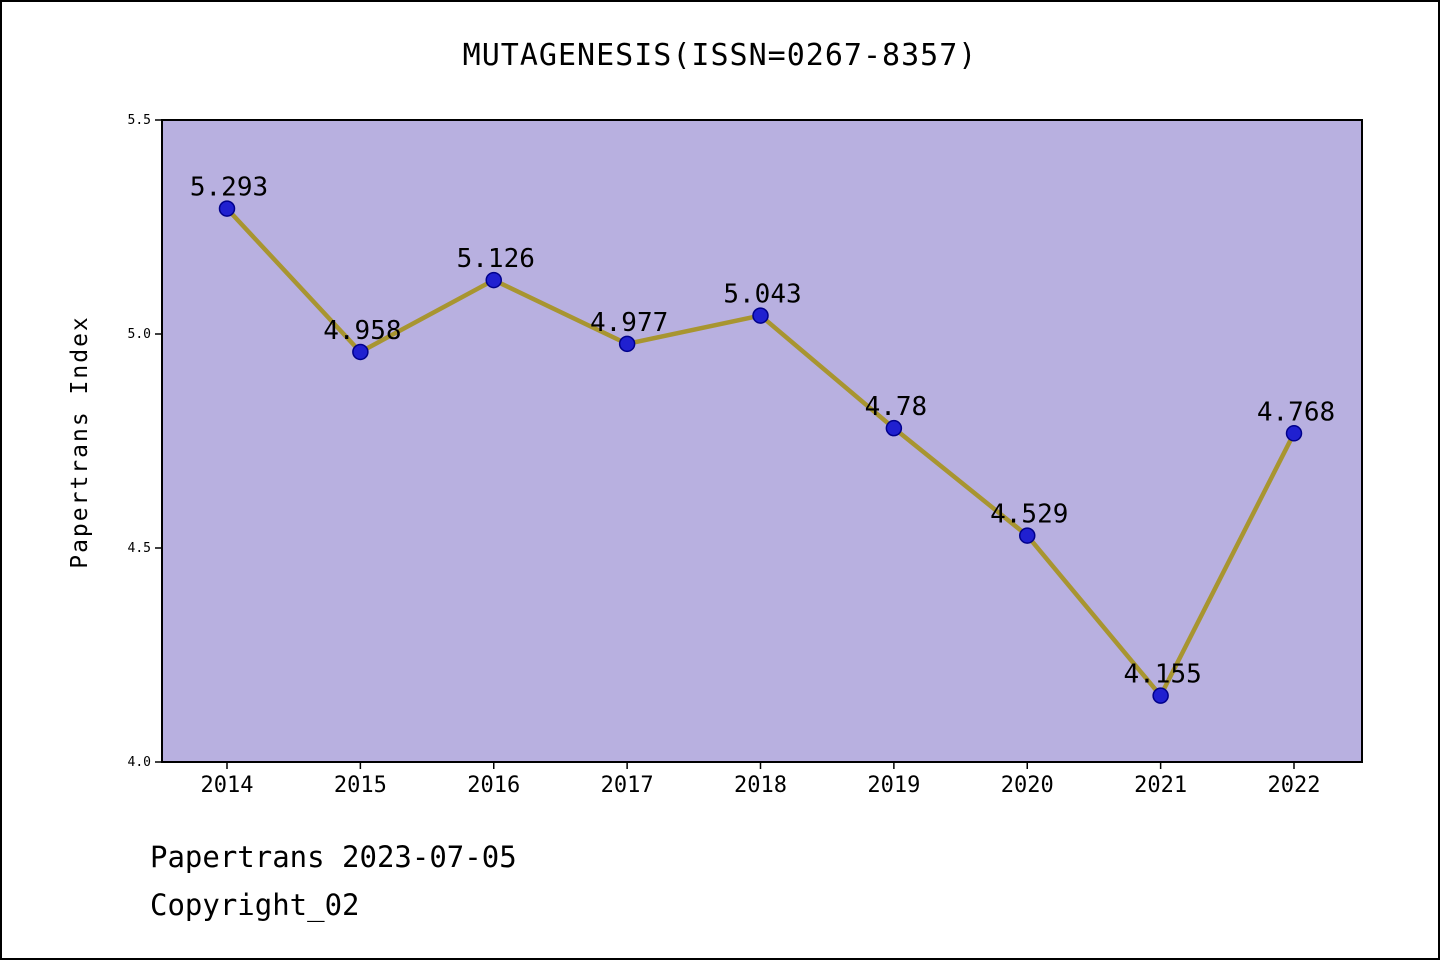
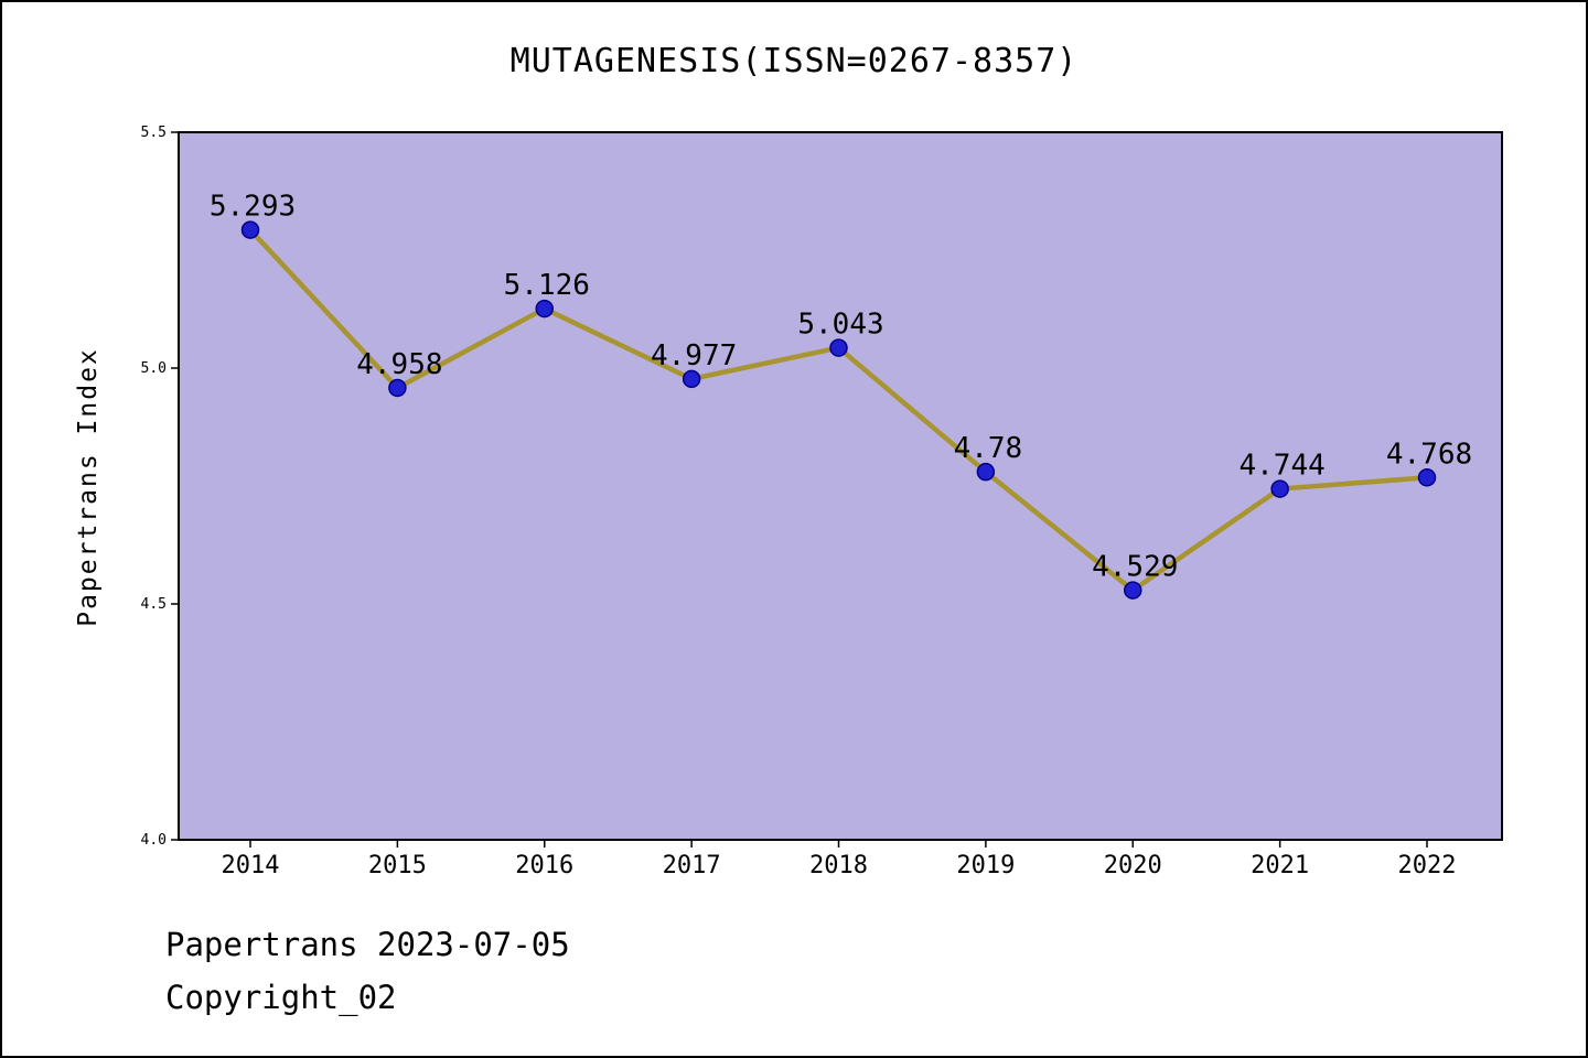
2021: 4.155 -> 4.744
